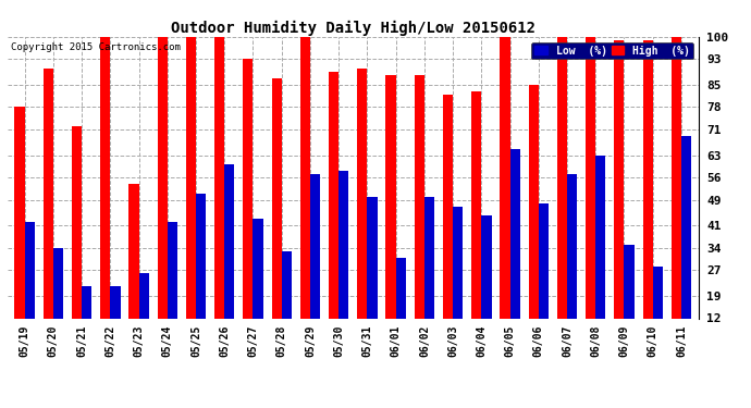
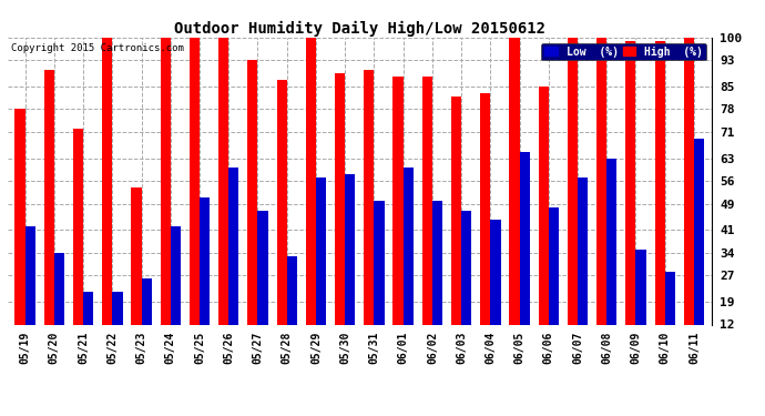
Low (%)/05/27: 43 -> 47
Low (%)/06/01: 31 -> 60
